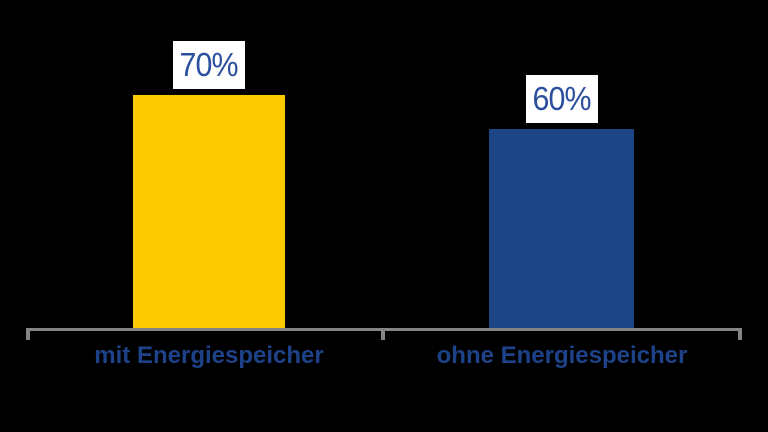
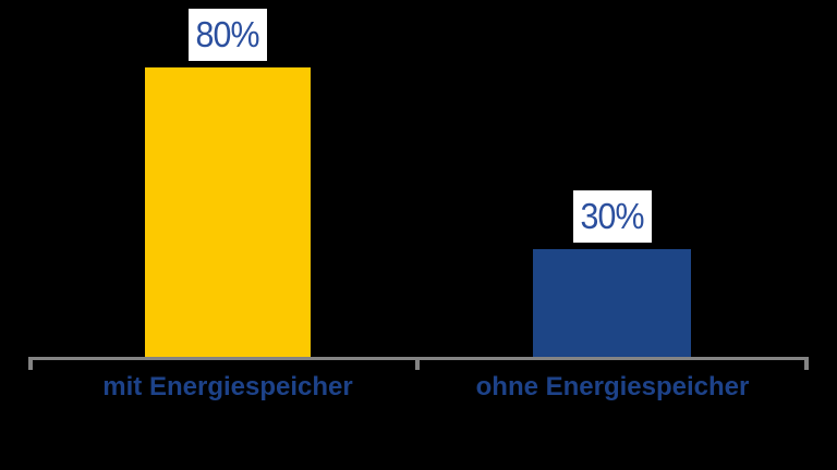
mit Energiespeicher: 70% -> 80%
ohne Energiespeicher: 60% -> 30%
